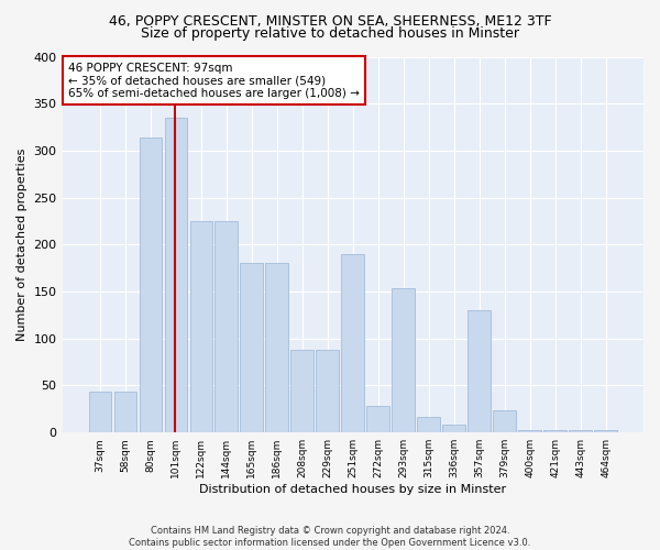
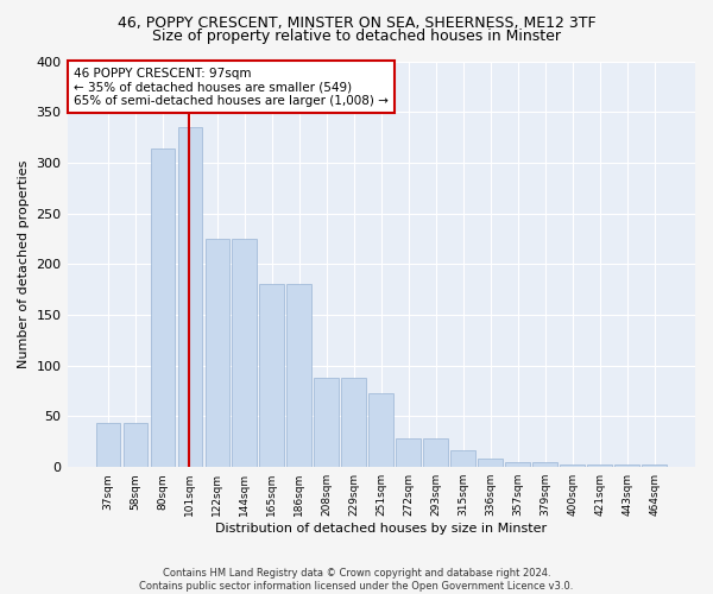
251sqm: 190 -> 73
293sqm: 154 -> 28
357sqm: 130 -> 5
379sqm: 24 -> 5
